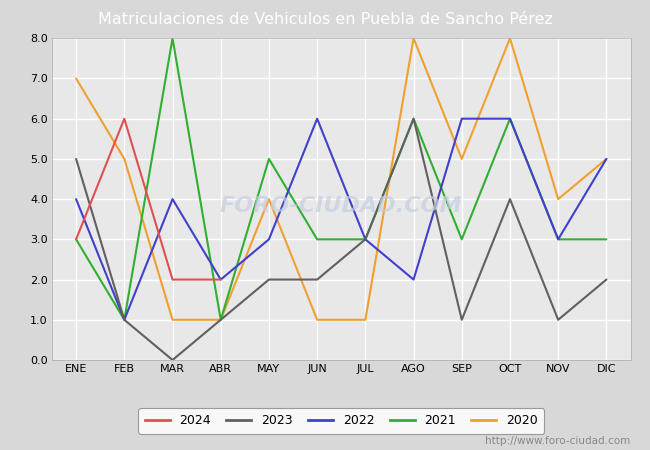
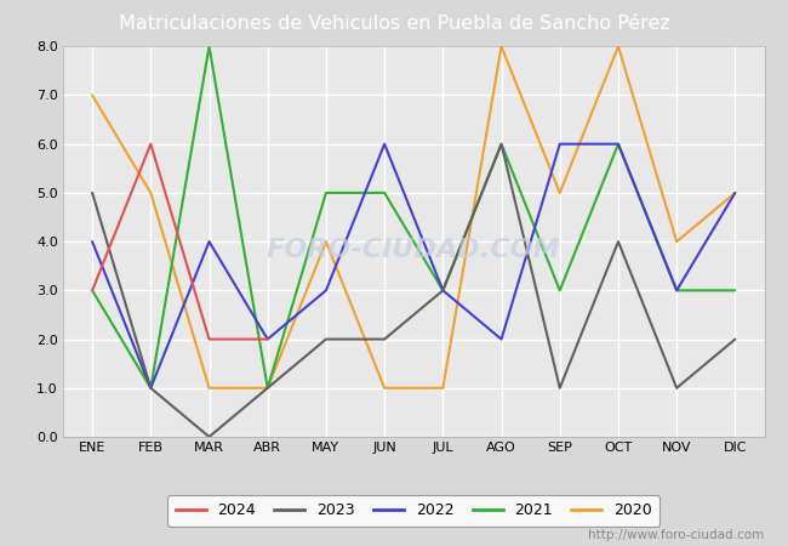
2021/JUN: 3 -> 5
